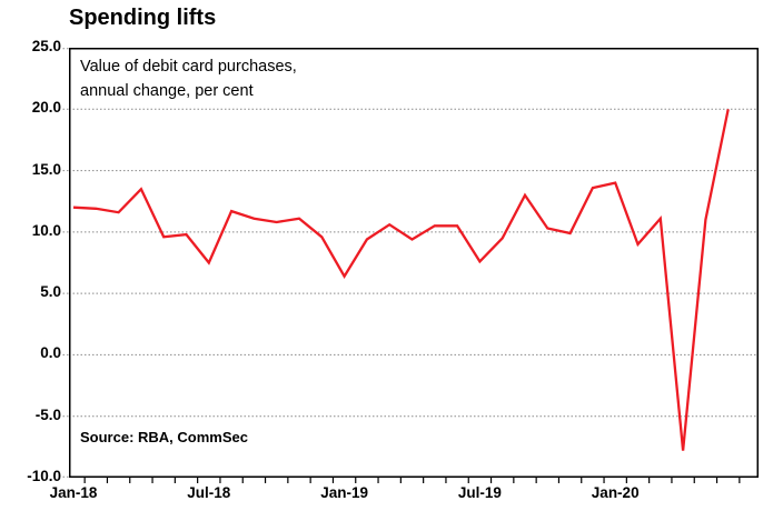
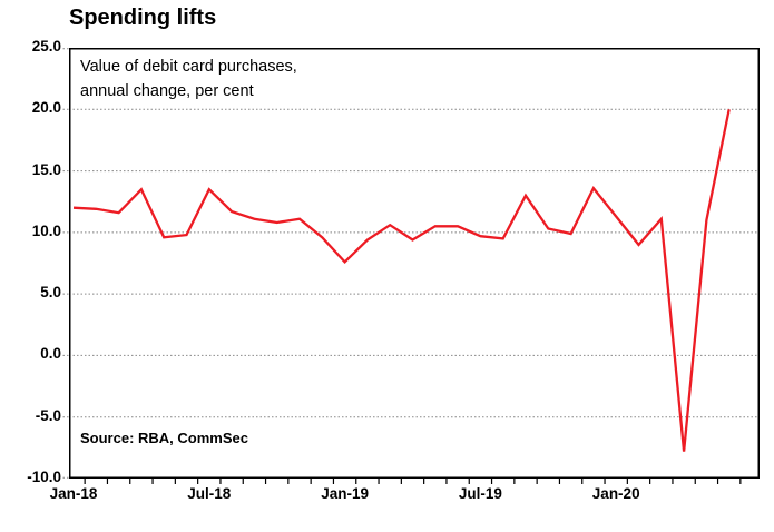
Jul-18: 7.5 -> 13.5
Jan-19: 6.4 -> 7.6
Jul-19: 7.6 -> 9.7
Jan-20: 14.0 -> 11.3
